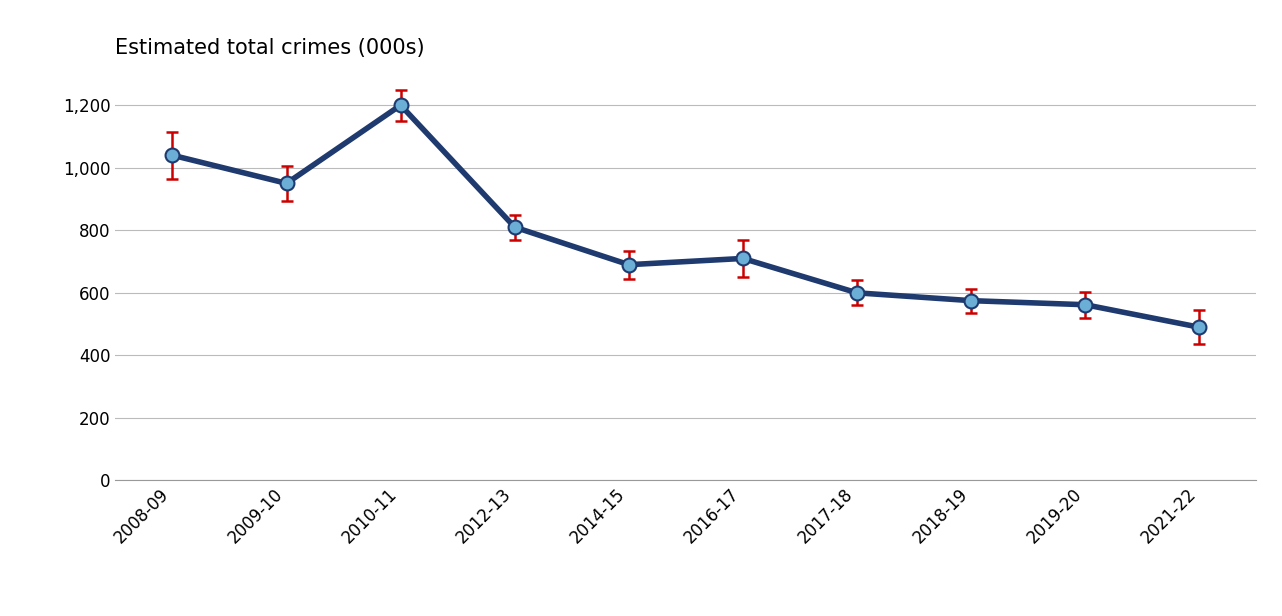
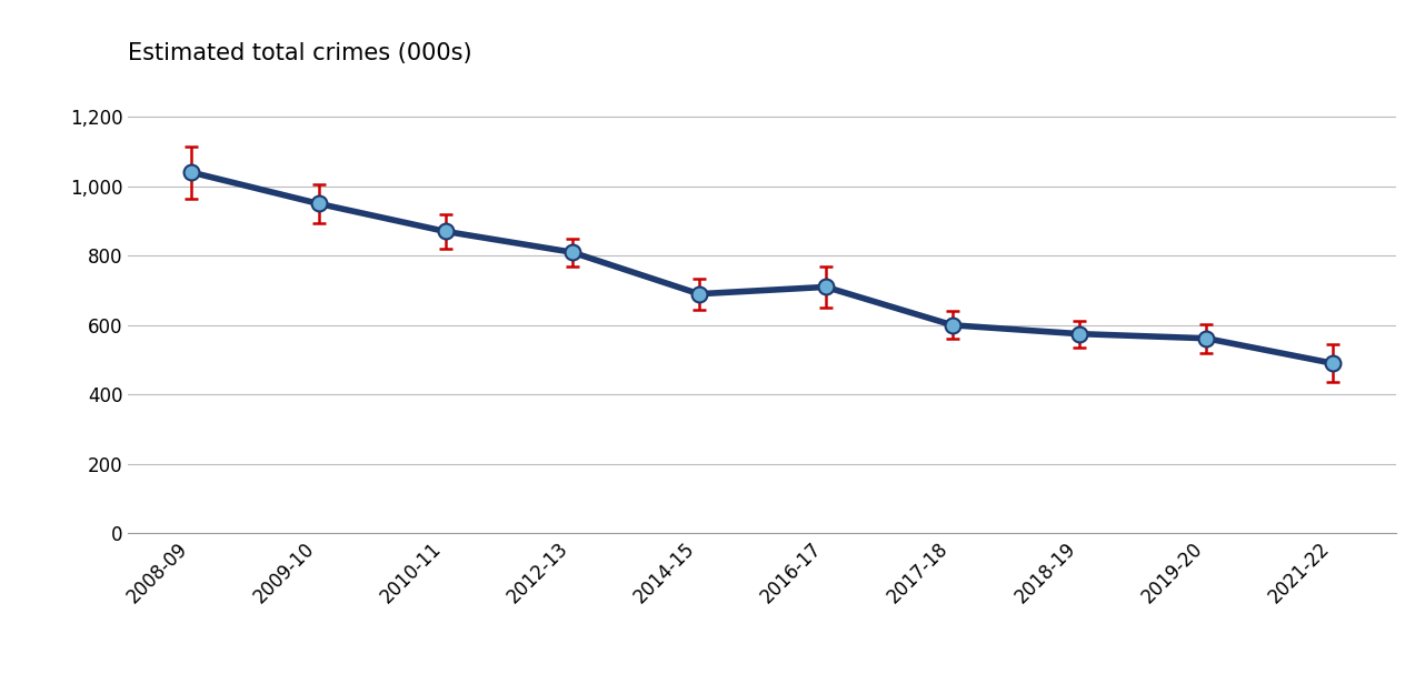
2010-11: 1,200 -> 870
